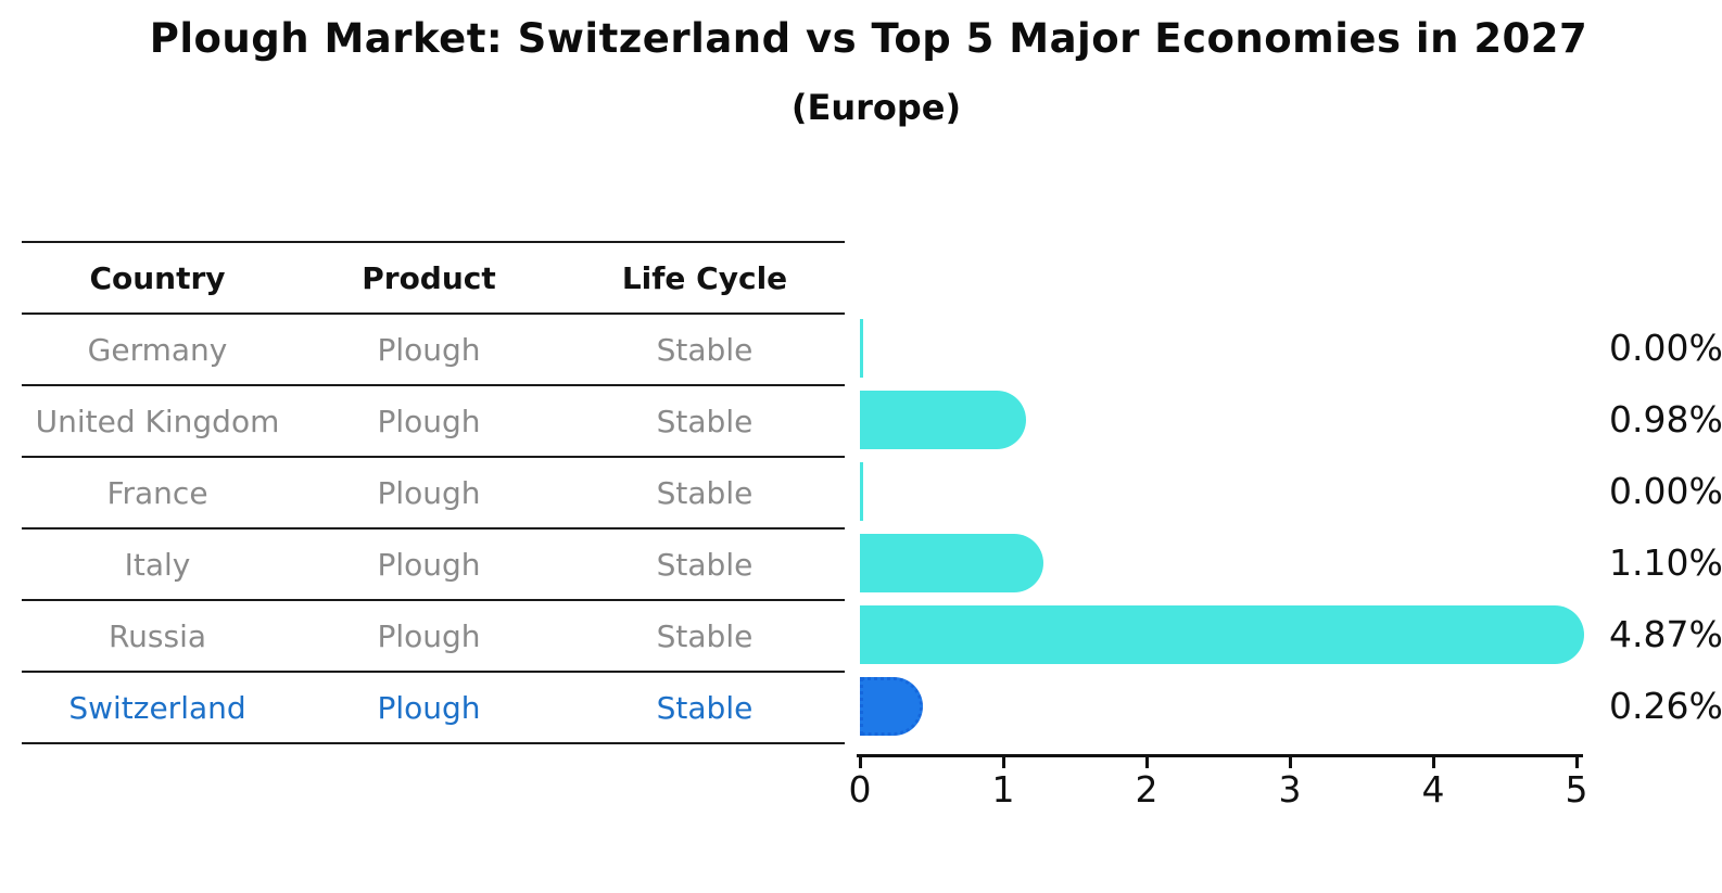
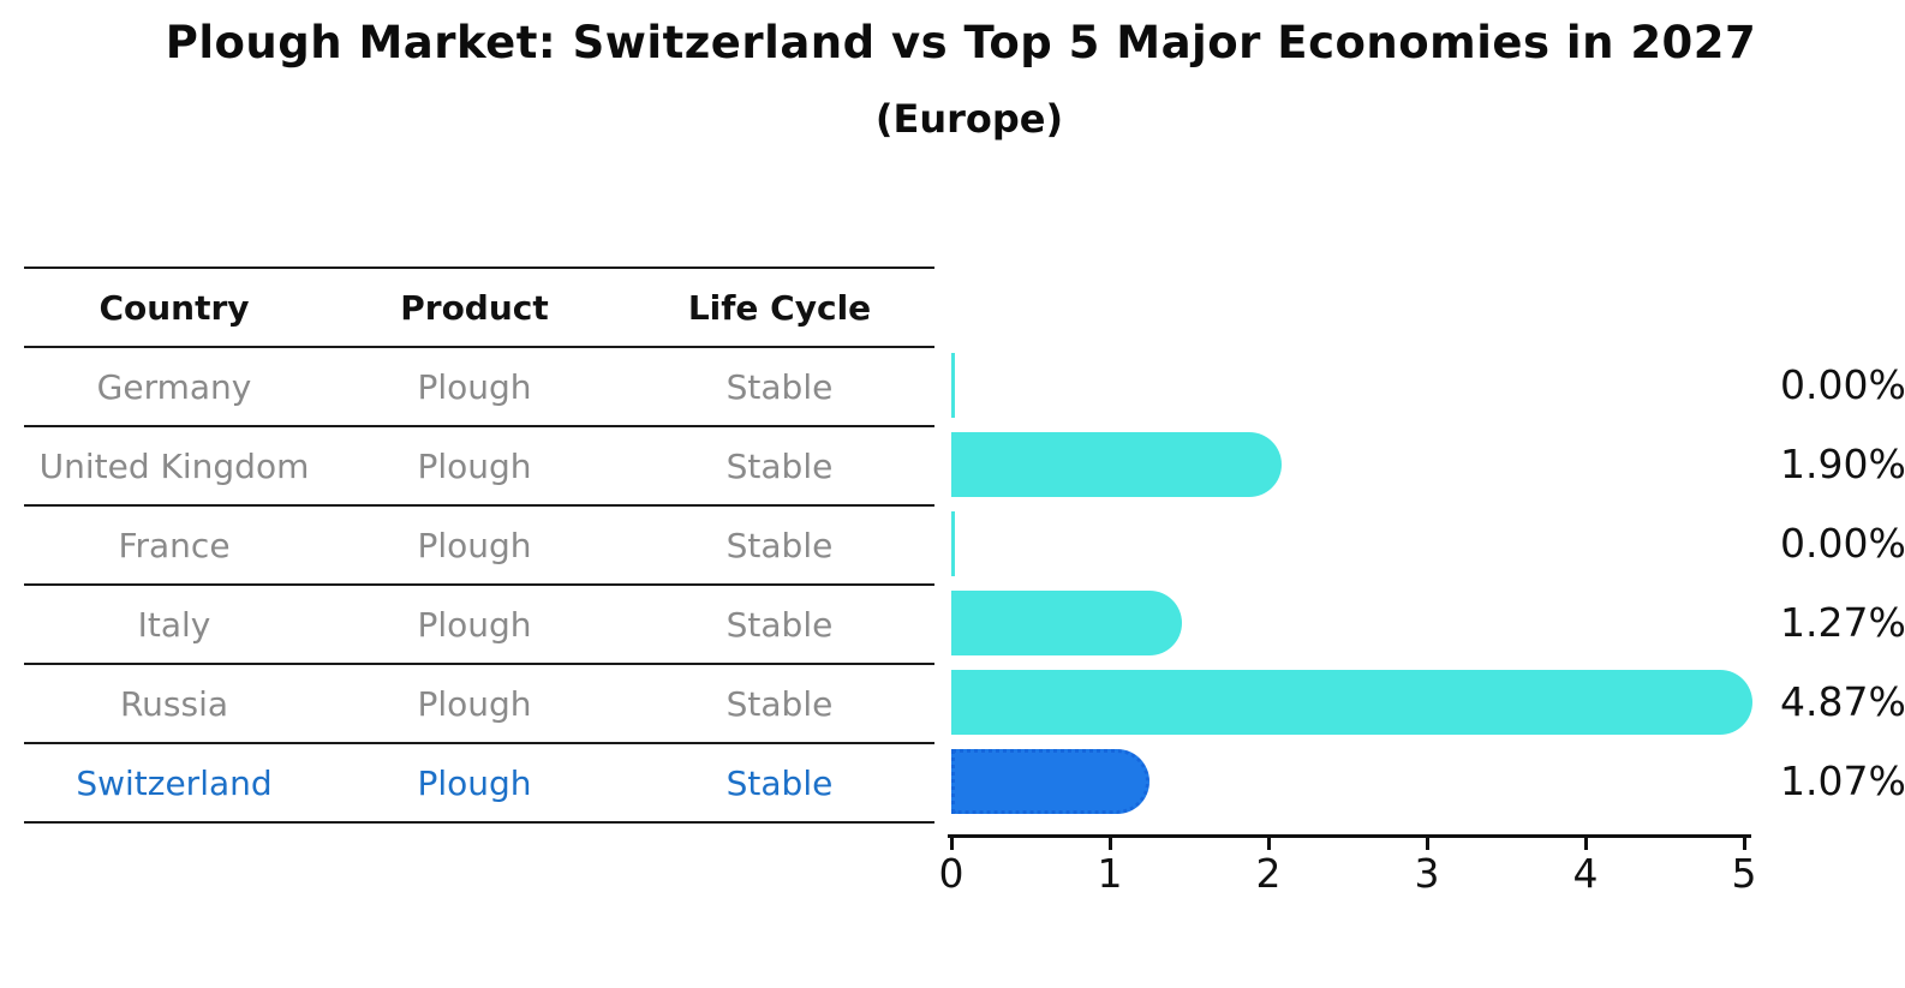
United Kingdom: 0.98% -> 1.90%
Italy: 1.10% -> 1.27%
Switzerland: 0.26% -> 1.07%
